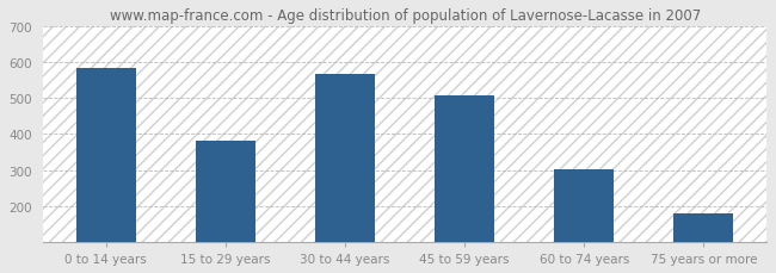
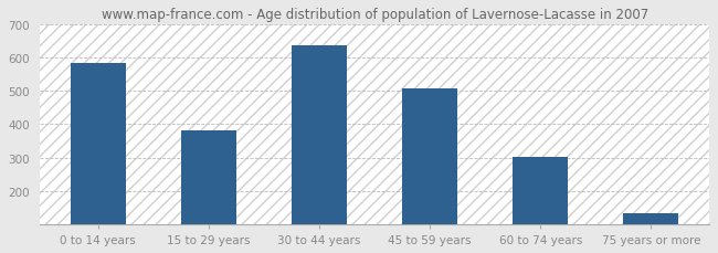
30 to 44 years: 565 -> 635
75 years or more: 180 -> 132
